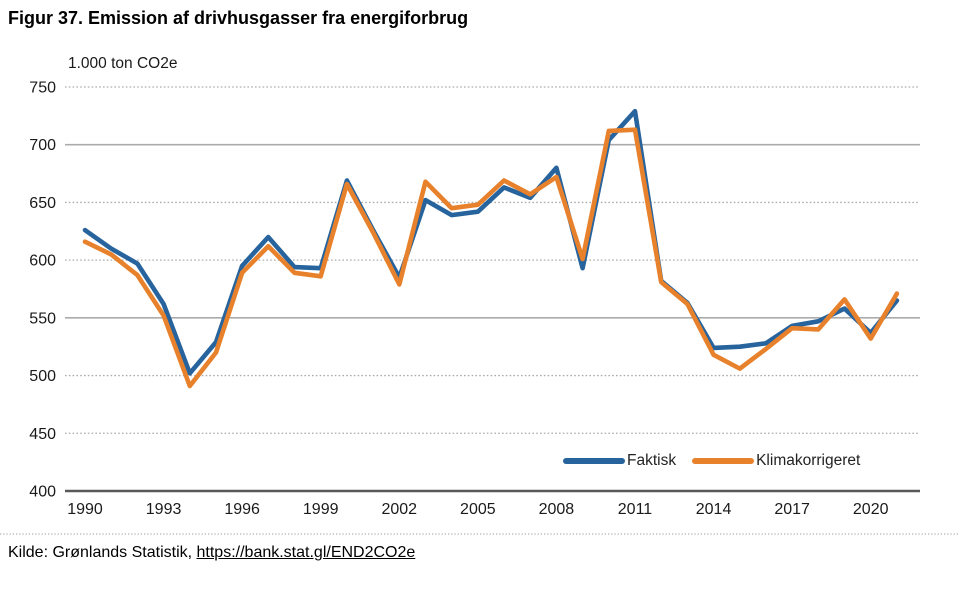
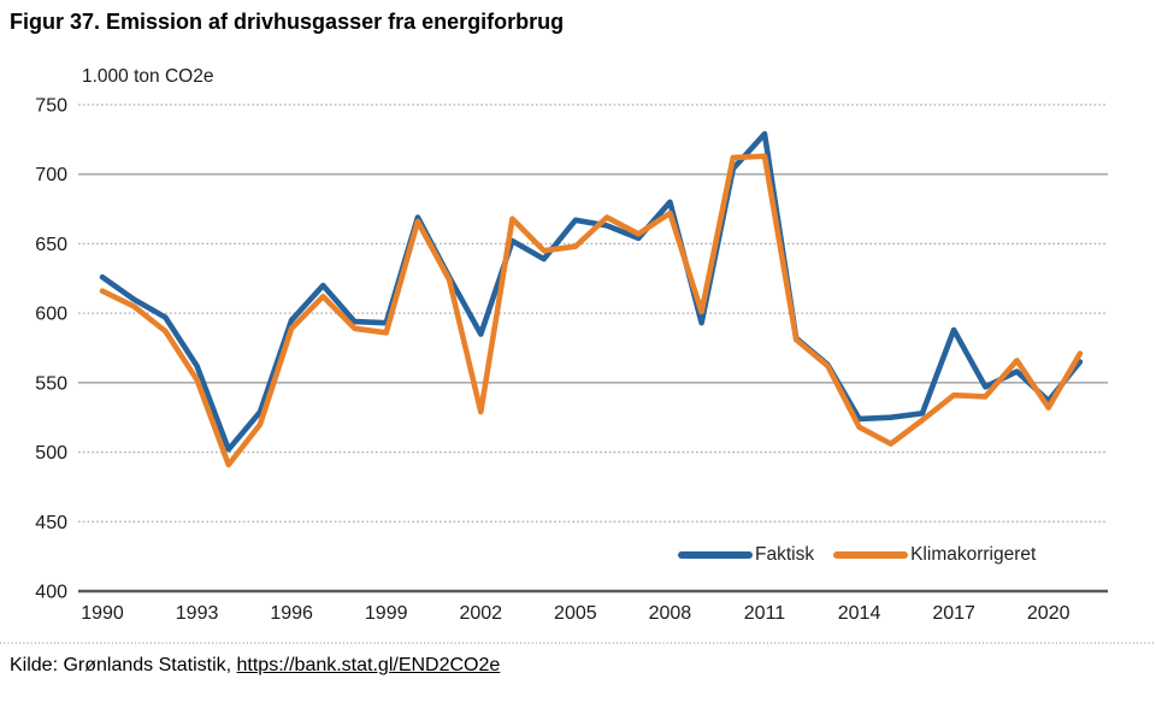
Klimakorrigeret/2002: 579 -> 529
Faktisk/2005: 642 -> 667
Faktisk/2017: 543 -> 588
